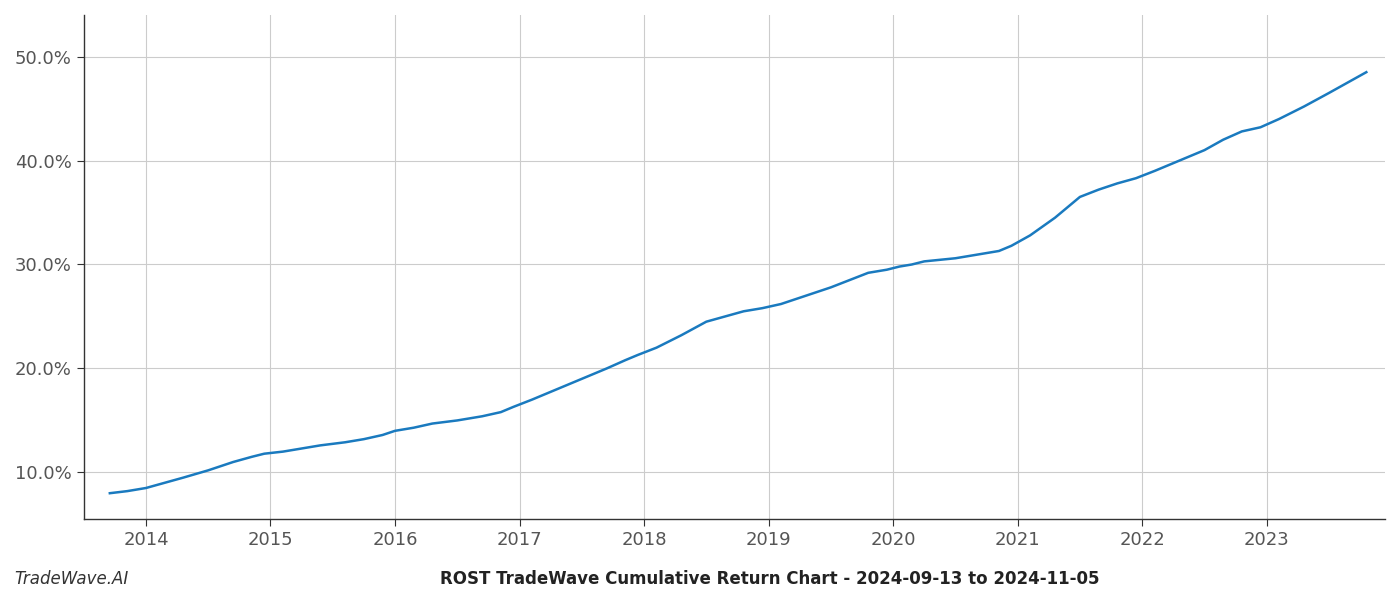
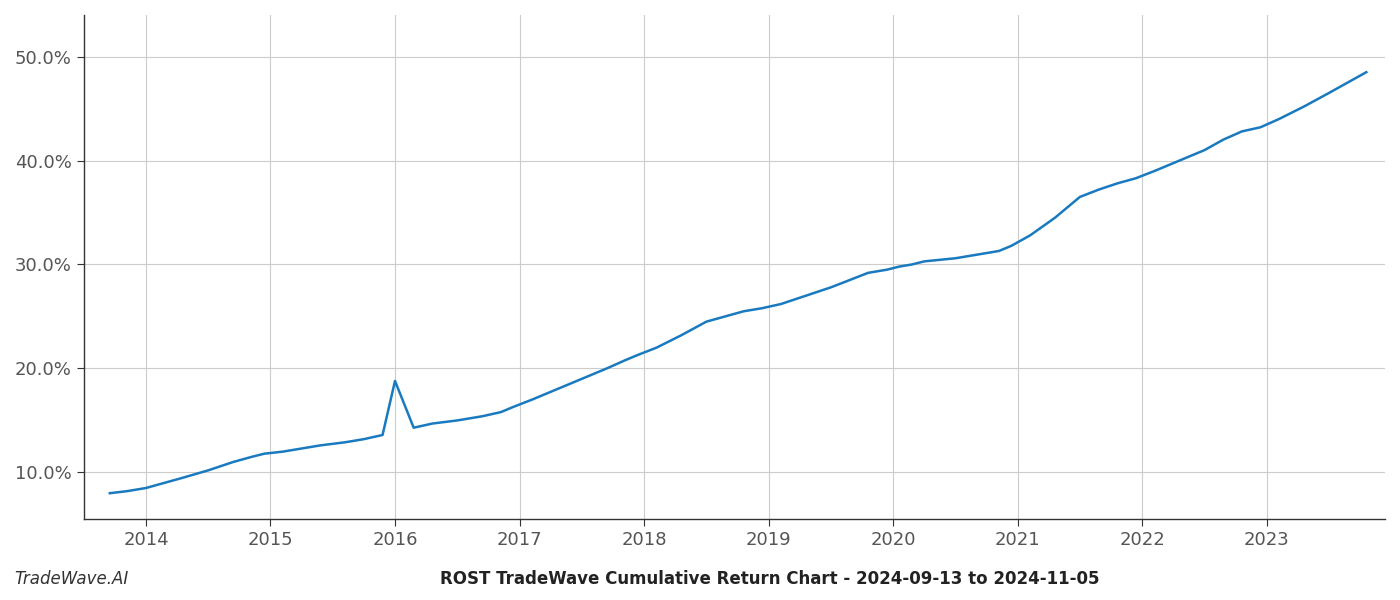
2016: 14.0% -> 18.8%
